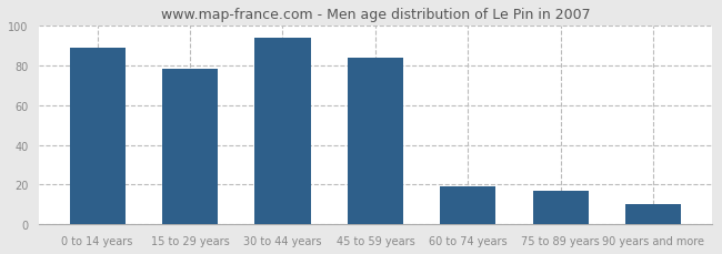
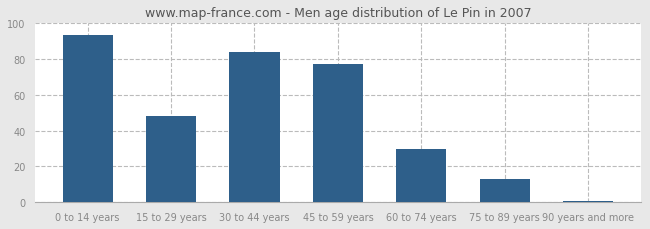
0 to 14 years: 89 -> 93
15 to 29 years: 78 -> 48
30 to 44 years: 94 -> 84
45 to 59 years: 84 -> 77
60 to 74 years: 19 -> 30
75 to 89 years: 17 -> 13
90 years and more: 10 -> 1
